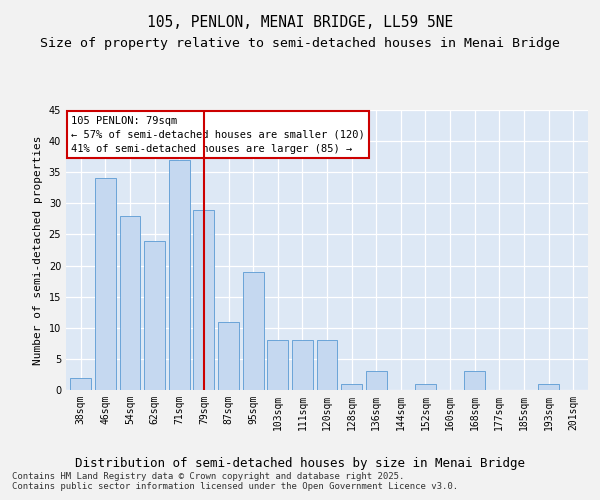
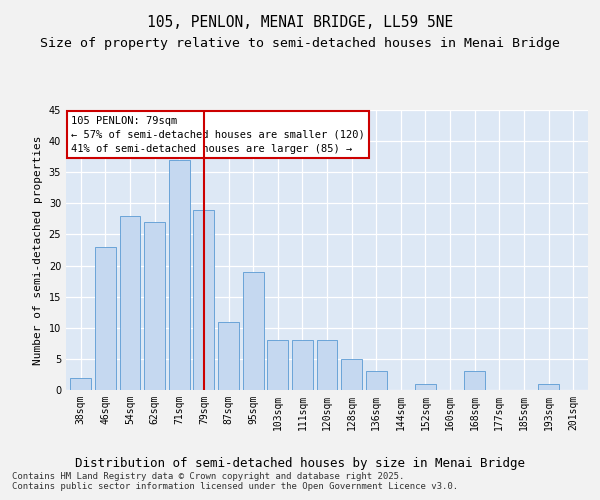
46sqm: 34 -> 23
62sqm: 24 -> 27
128sqm: 1 -> 5
